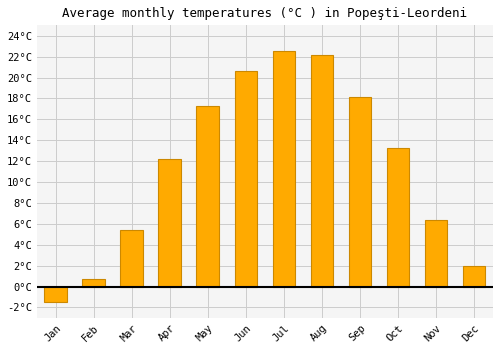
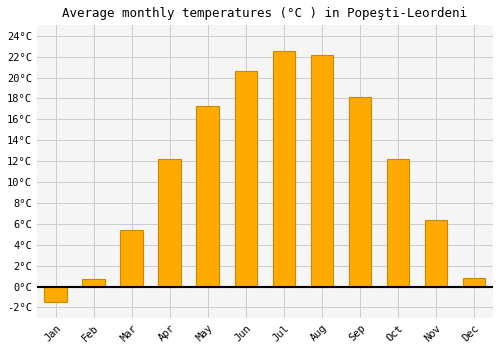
Oct: 13.3°C -> 12.2°C
Dec: 2.0°C -> 0.8°C
